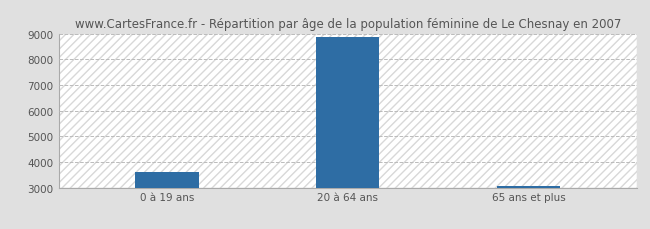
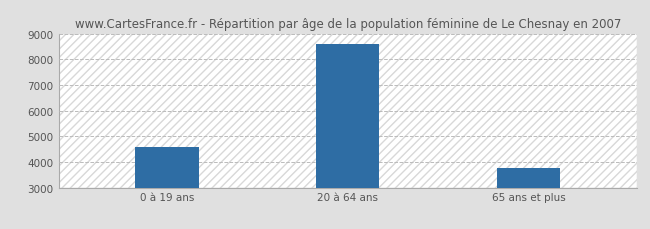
0 à 19 ans: 3600 -> 4600
20 à 64 ans: 8850 -> 8600
65 ans et plus: 3050 -> 3750
